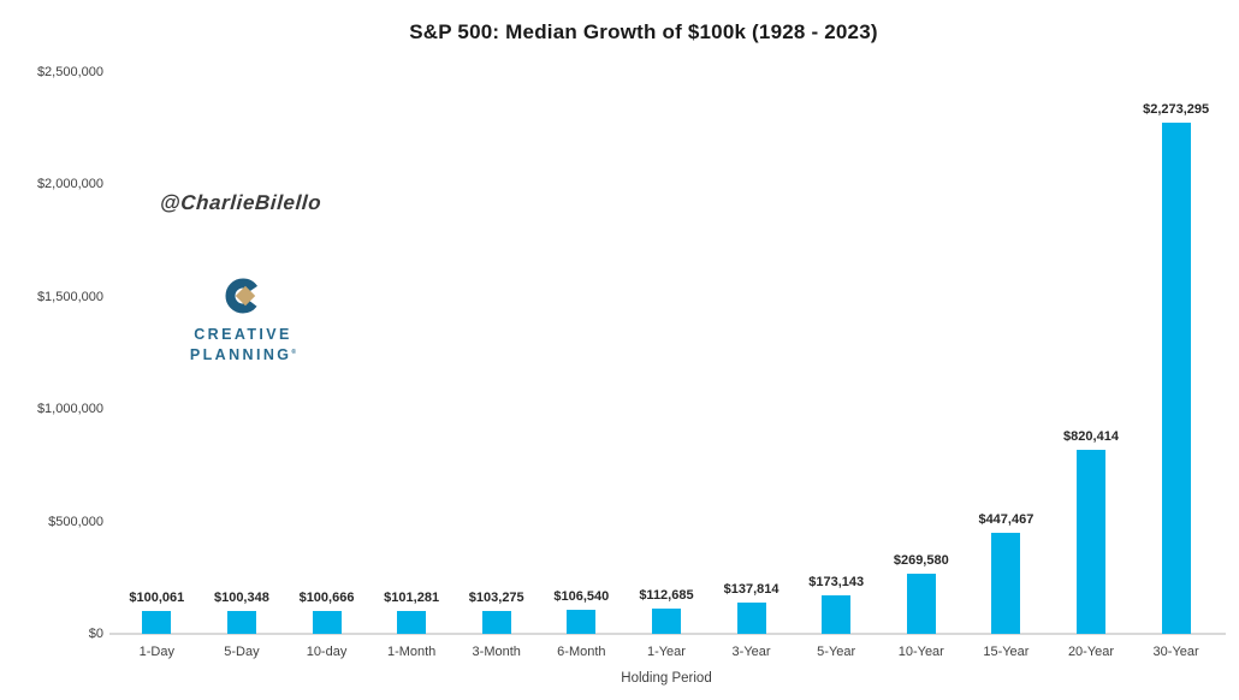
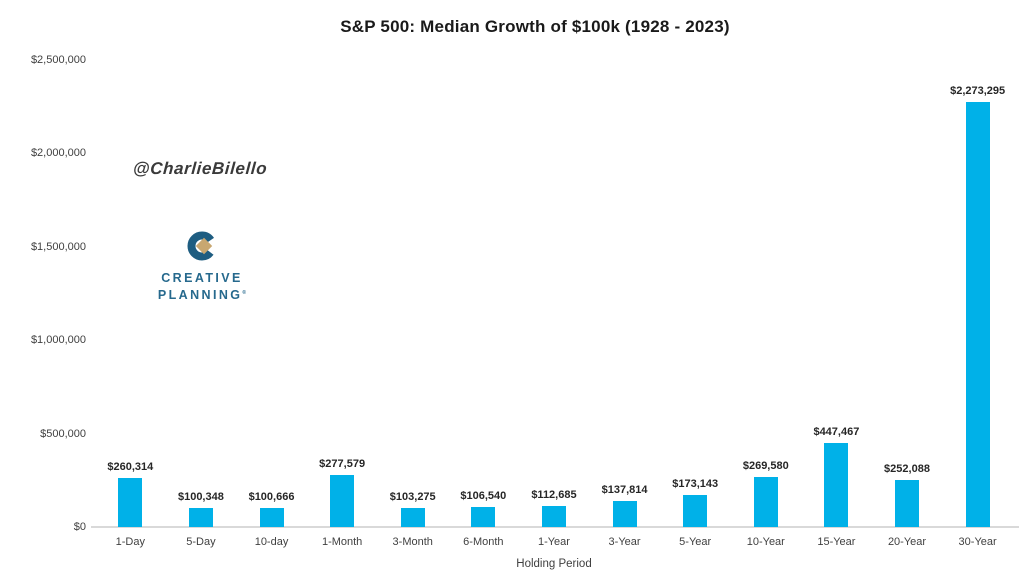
1-Day: $100,061 -> $260,314
1-Month: $101,281 -> $277,579
20-Year: $820,414 -> $252,088
